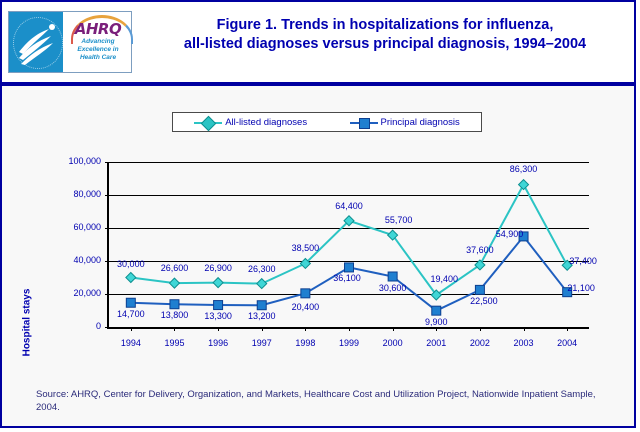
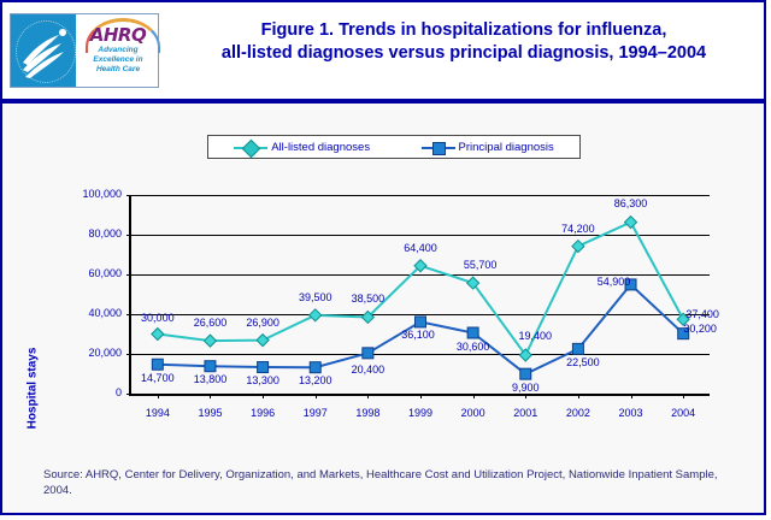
All-listed diagnoses/1997: 26,300 -> 39,500
All-listed diagnoses/2002: 37,600 -> 74,200
Principal diagnosis/2004: 21,100 -> 30,200
